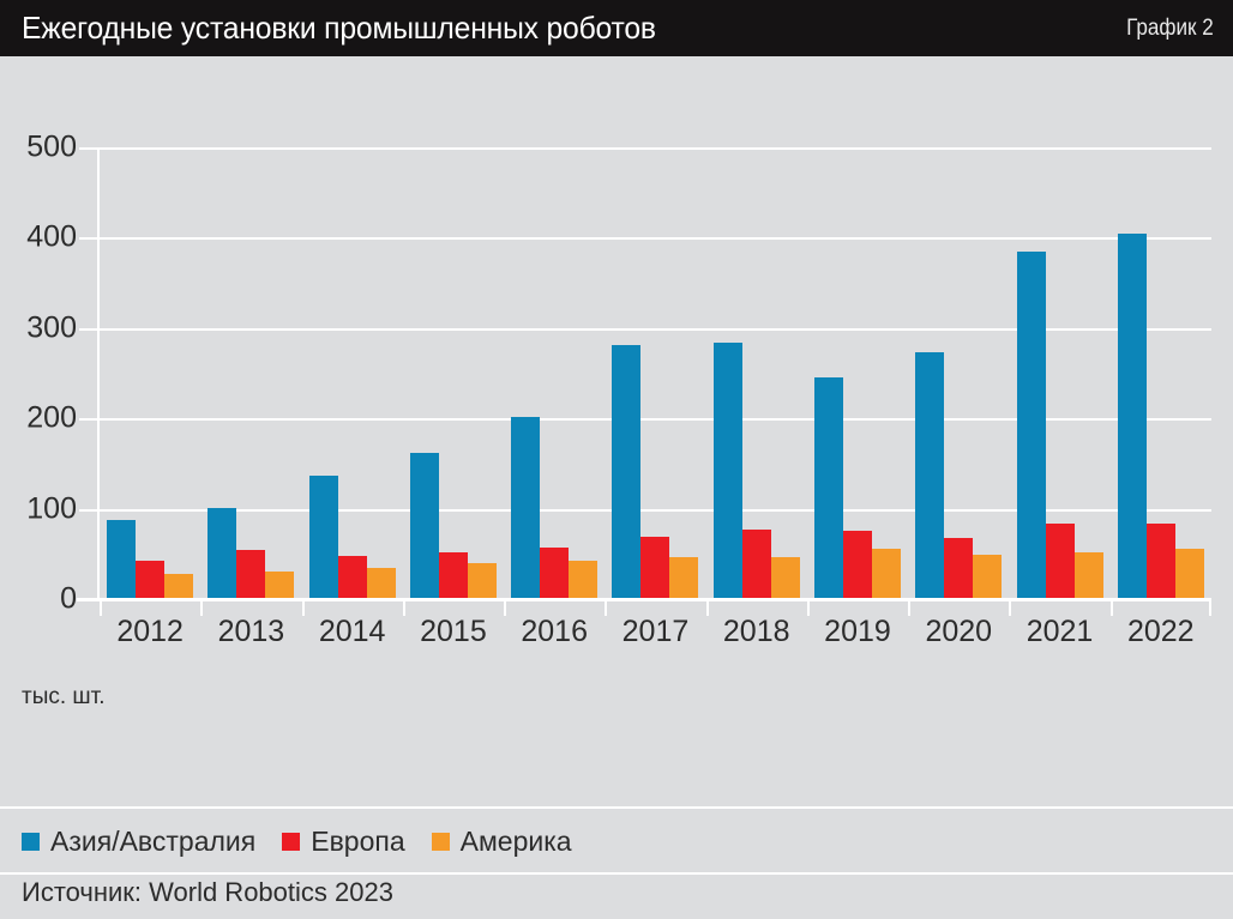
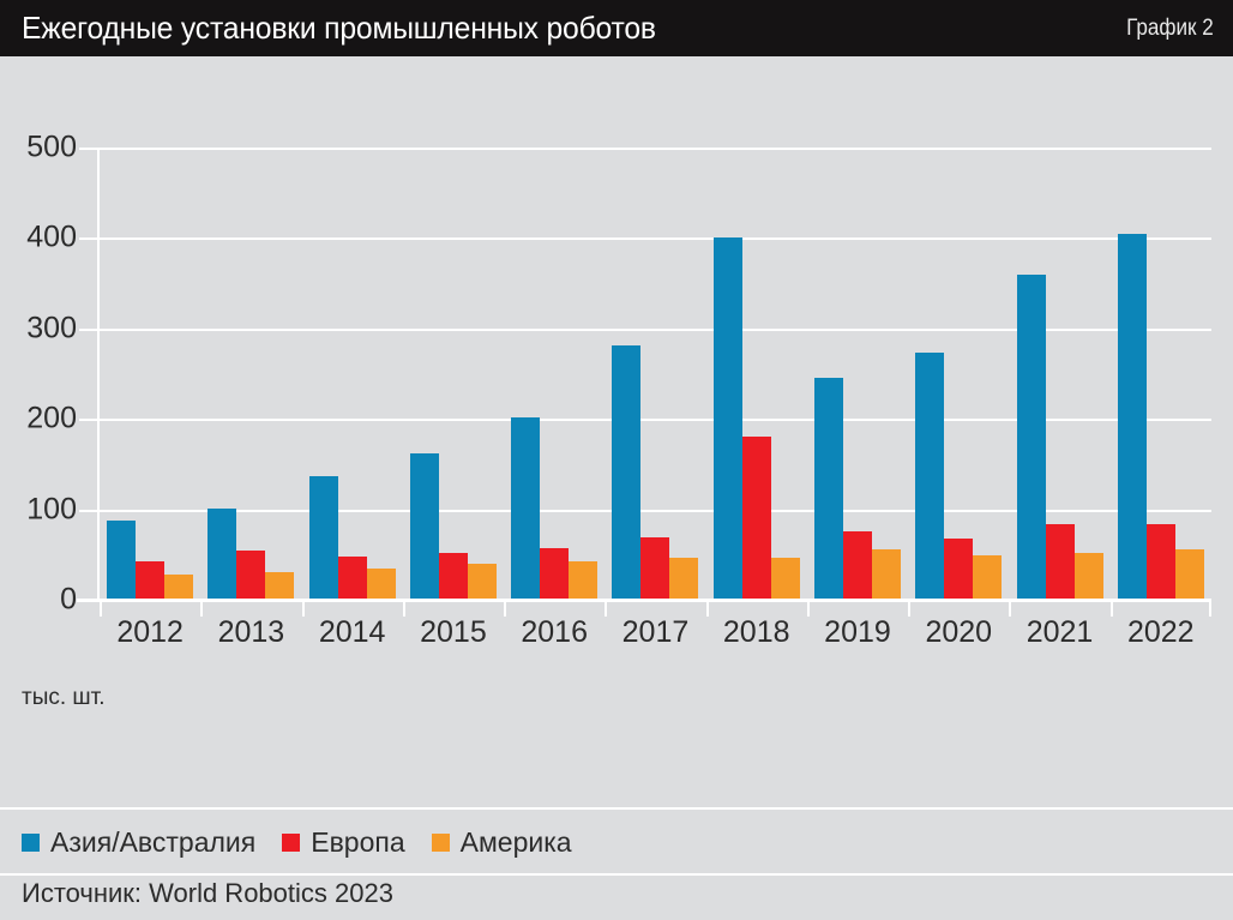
Азия/Австралия/2018: 280 -> 400
Европа/2018: 80 -> 180
Азия/Австралия/2021: 380 -> 360
